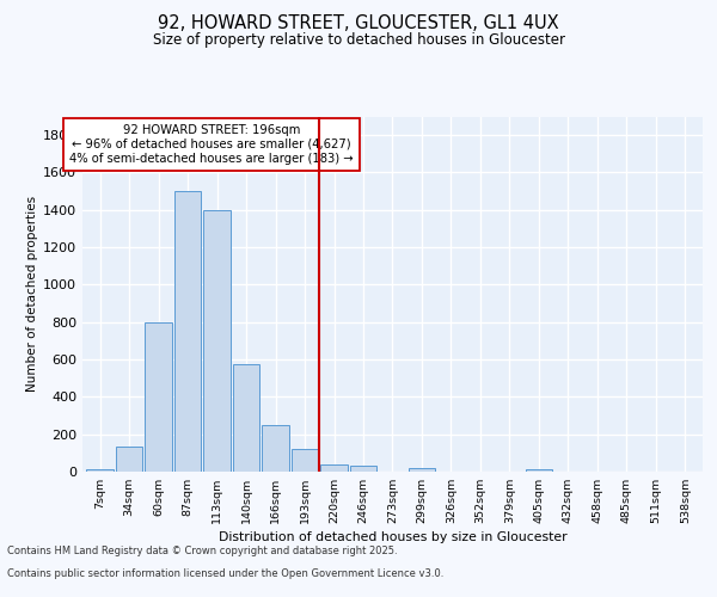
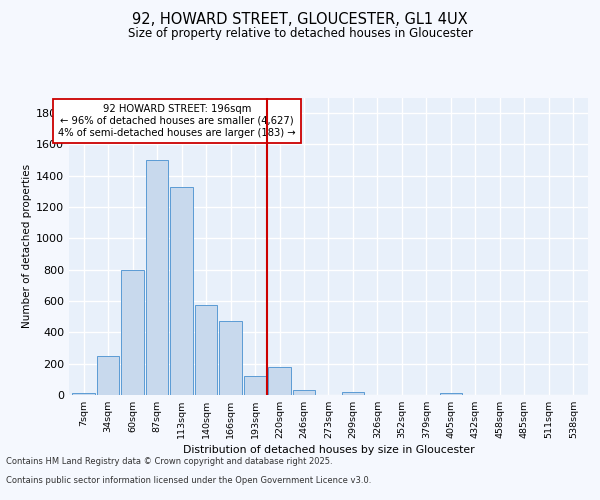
34sqm: 140 -> 250
113sqm: 1400 -> 1330
166sqm: 250 -> 470
220sqm: 40 -> 180
